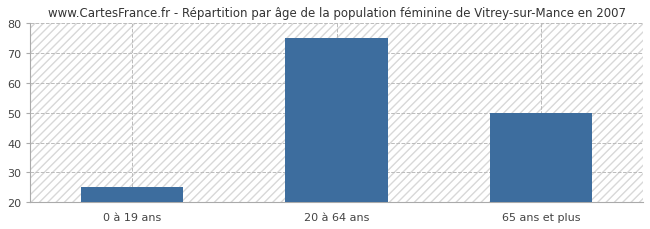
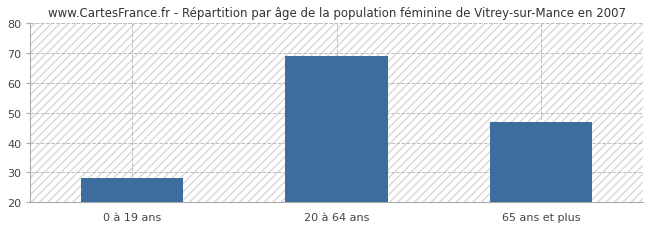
0 à 19 ans: 25 -> 28
20 à 64 ans: 75 -> 69
65 ans et plus: 50 -> 47
